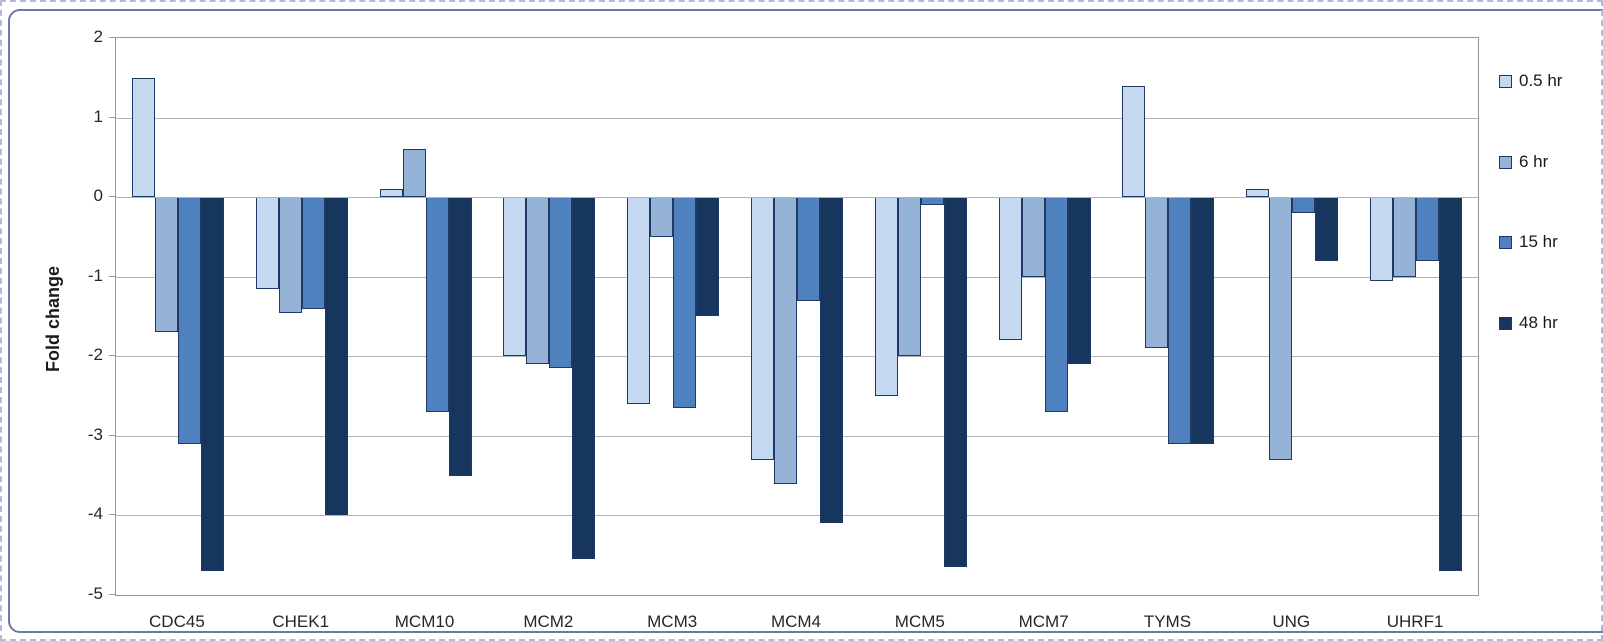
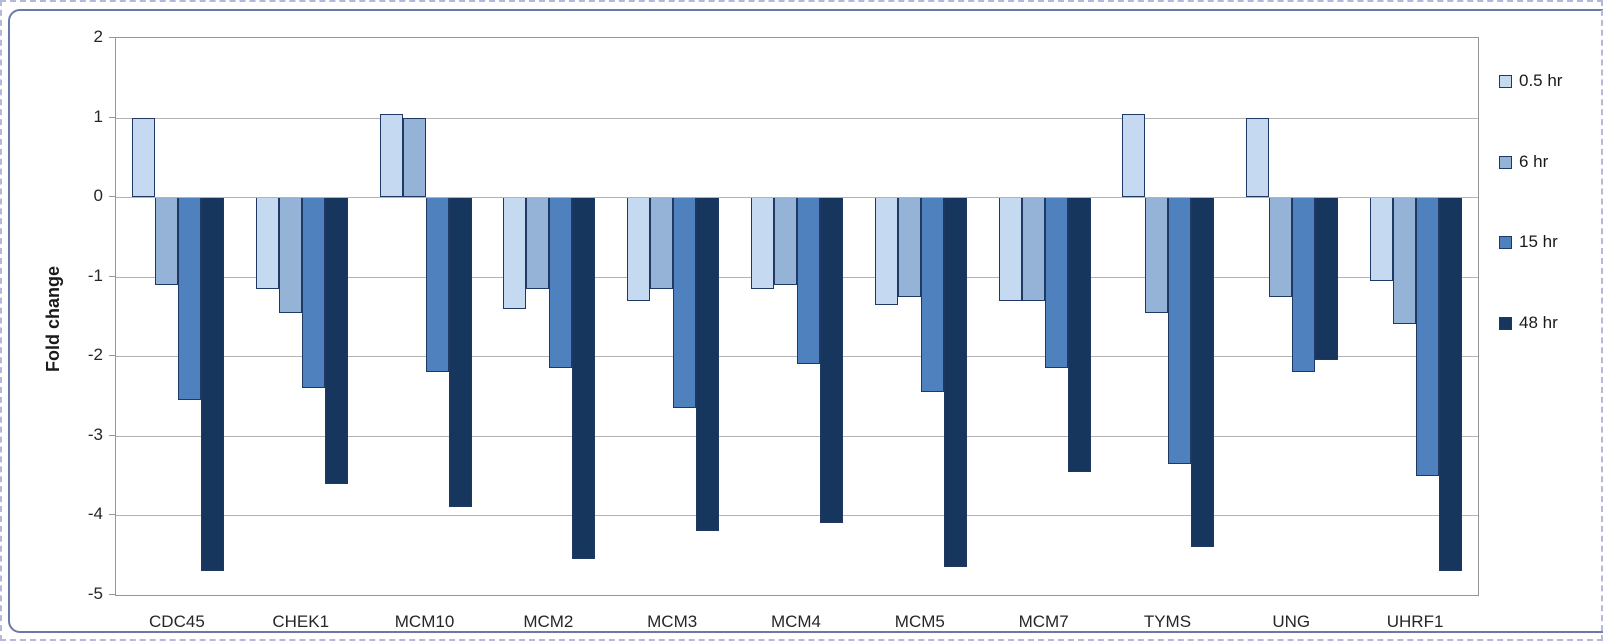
0.5 hr/CDC45: 1.5 -> 1.0
6 hr/CDC45: -1.7 -> -1.1
15 hr/CDC45: -3.1 -> -2.5
15 hr/CHEK1: -1.4 -> -2.4
48 hr/CHEK1: -4.0 -> -3.6
0.5 hr/MCM10: 0.1 -> 1.1
6 hr/MCM10: 0.6 -> 1.0
15 hr/MCM10: -2.7 -> -2.2
48 hr/MCM10: -3.5 -> -3.9
0.5 hr/MCM2: -2.0 -> -1.4
6 hr/MCM2: -2.1 -> -1.1
0.5 hr/MCM3: -2.6 -> -1.3
6 hr/MCM3: -0.5 -> -1.1
48 hr/MCM3: -1.5 -> -4.2
0.5 hr/MCM4: -3.3 -> -1.1
6 hr/MCM4: -3.6 -> -1.1
15 hr/MCM4: -1.3 -> -2.1
0.5 hr/MCM5: -2.5 -> -1.4
6 hr/MCM5: -2.0 -> -1.2
15 hr/MCM5: -0.1 -> -2.5
0.5 hr/MCM7: -1.8 -> -1.3
6 hr/MCM7: -1.0 -> -1.3
15 hr/MCM7: -2.7 -> -2.1
48 hr/MCM7: -2.1 -> -3.5
0.5 hr/TYMS: 1.4 -> 1.1
6 hr/TYMS: -1.9 -> -1.4
15 hr/TYMS: -3.1 -> -3.4
48 hr/TYMS: -3.1 -> -4.4
0.5 hr/UNG: 0.1 -> 1.0
6 hr/UNG: -3.3 -> -1.2
15 hr/UNG: -0.2 -> -2.2
48 hr/UNG: -0.8 -> -2.0
6 hr/UHRF1: -1.0 -> -1.6
15 hr/UHRF1: -0.8 -> -3.5
